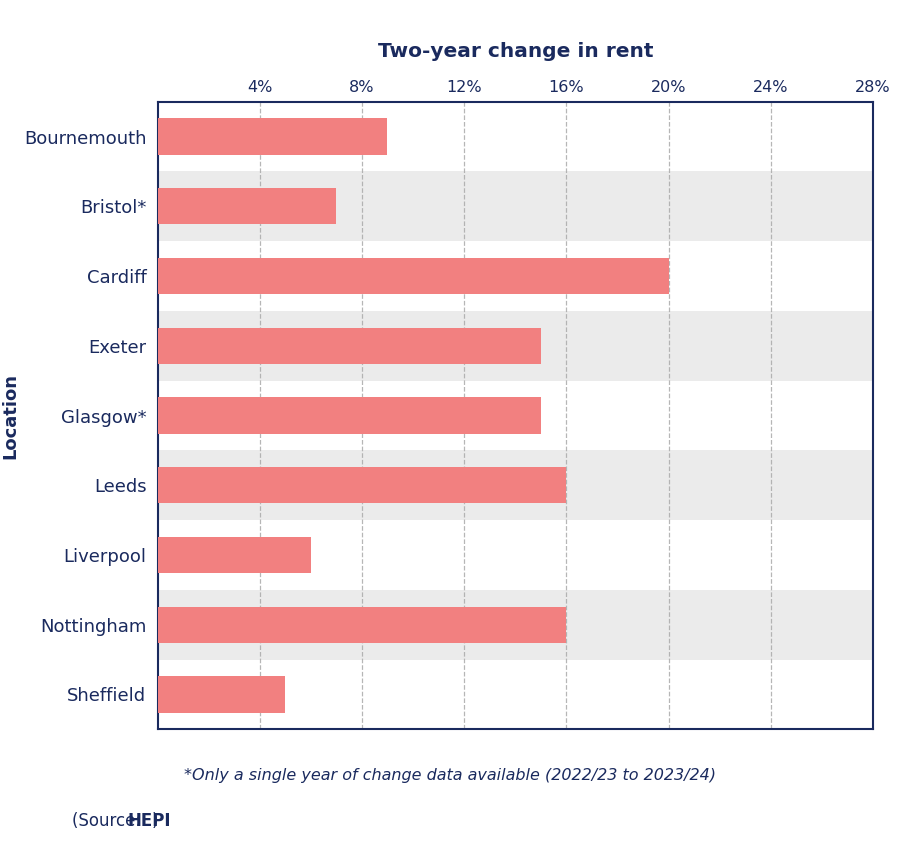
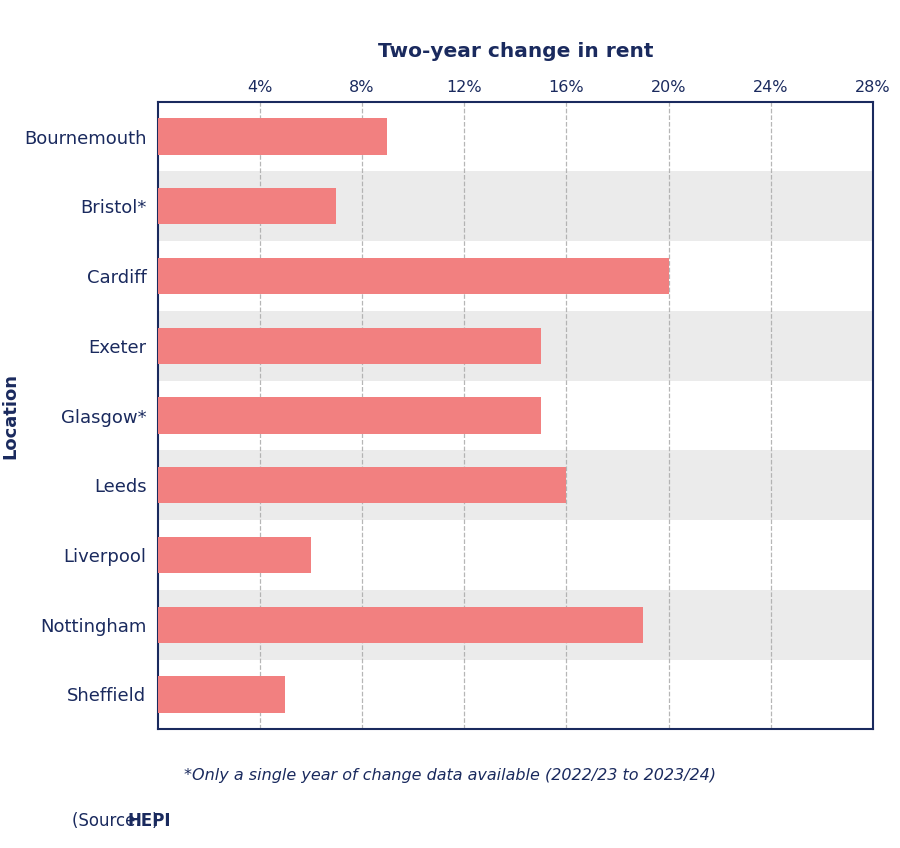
Nottingham: 16% -> 19%
